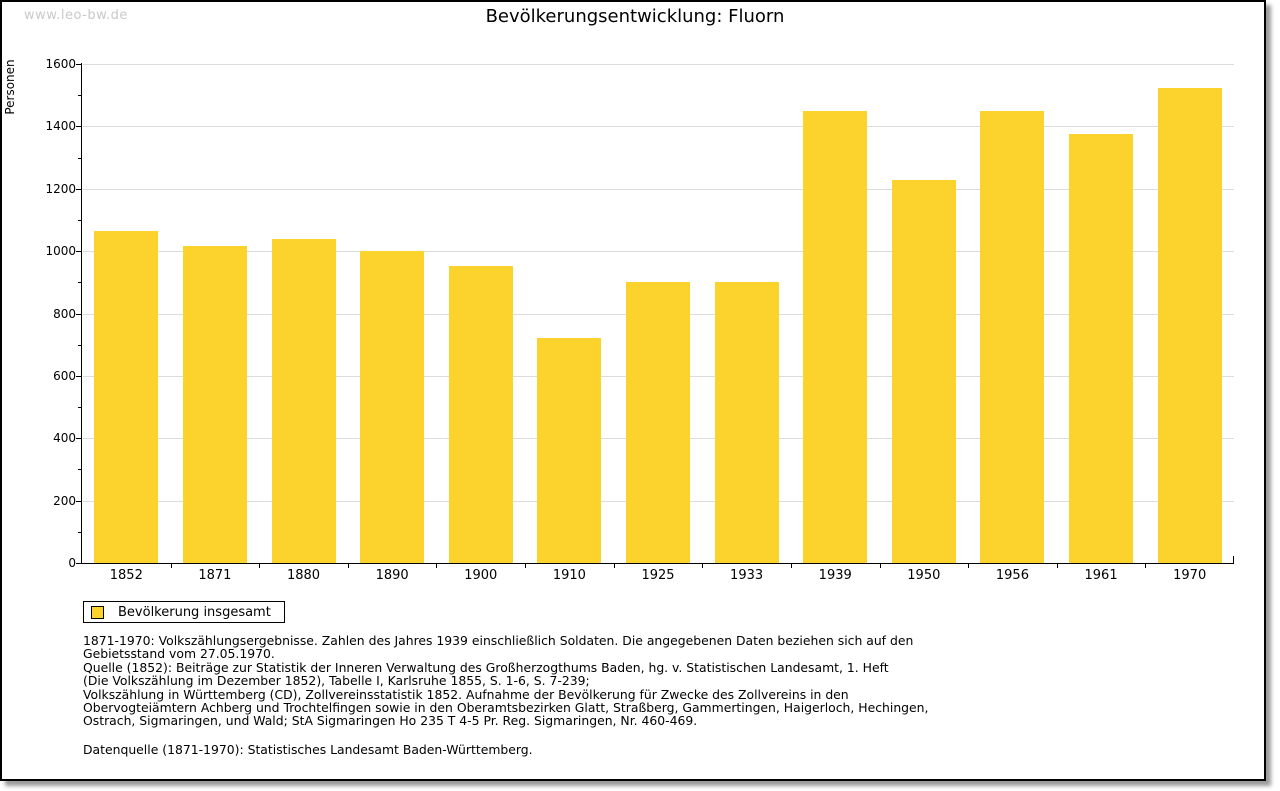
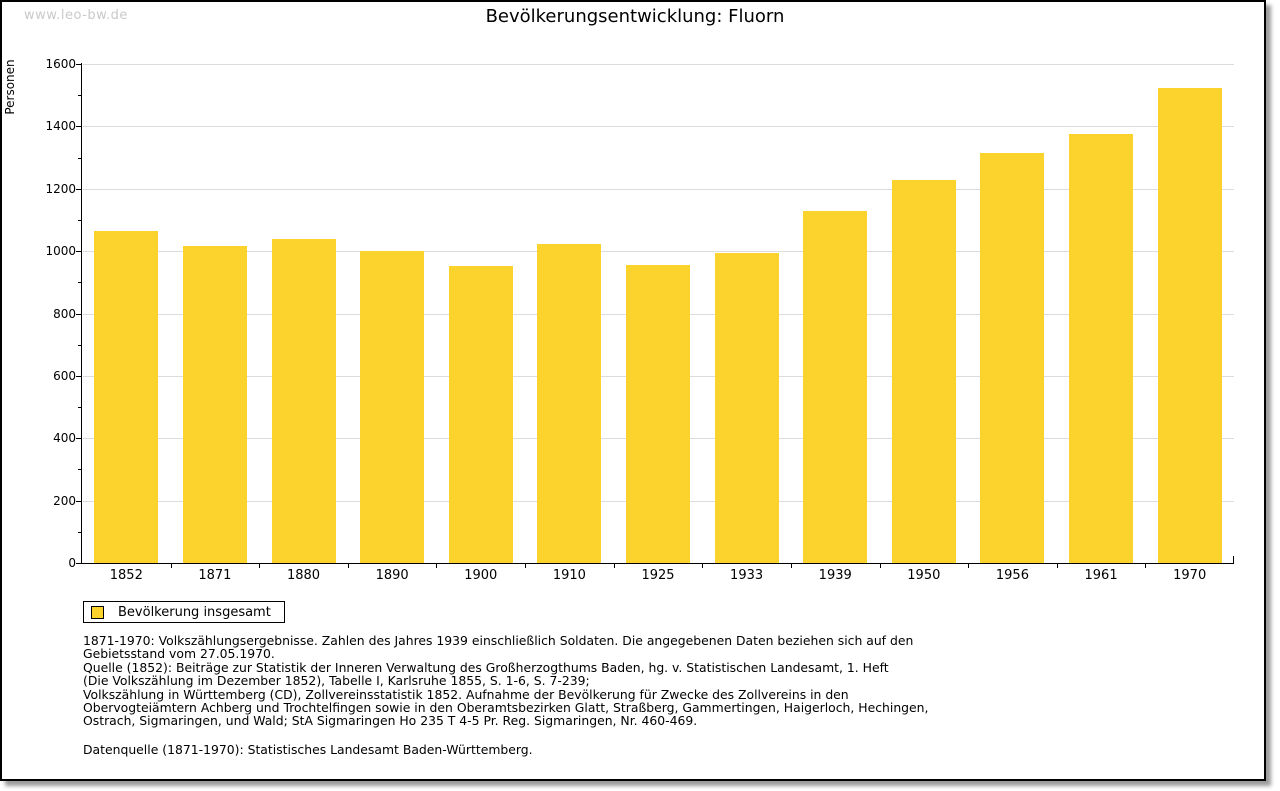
1910: 720 -> 1020
1925: 900 -> 960
1933: 900 -> 1000
1939: 1450 -> 1130
1956: 1450 -> 1320
